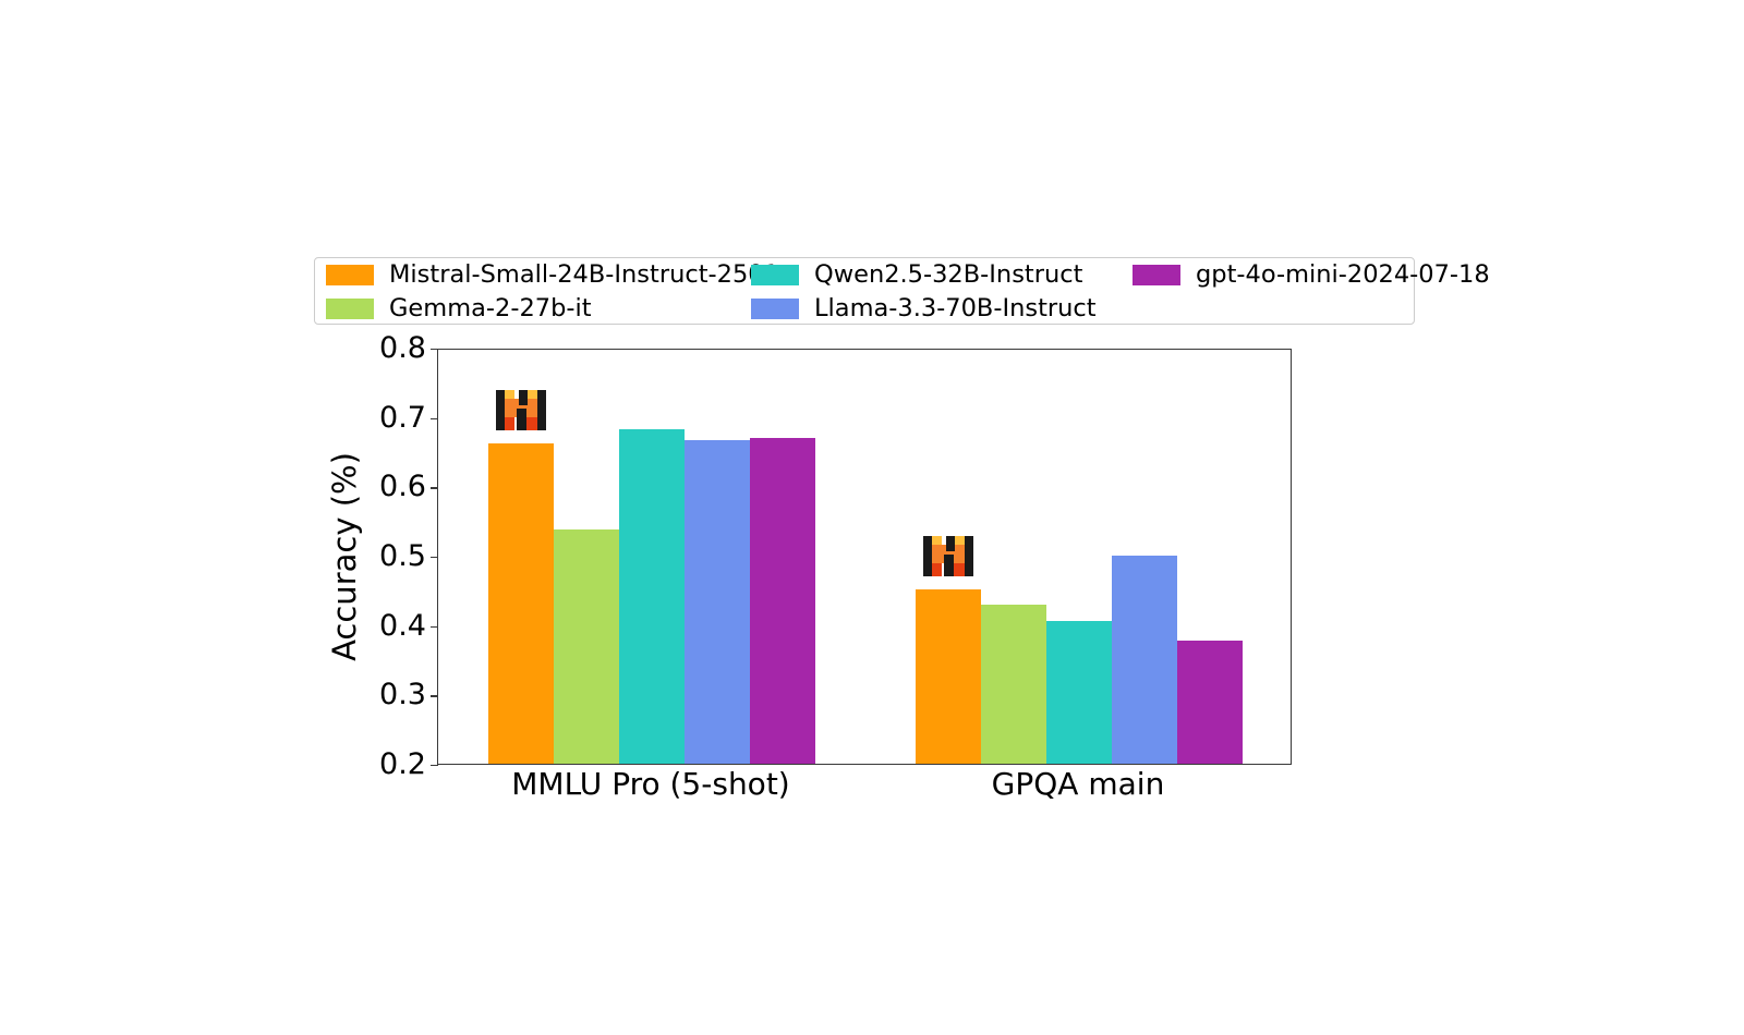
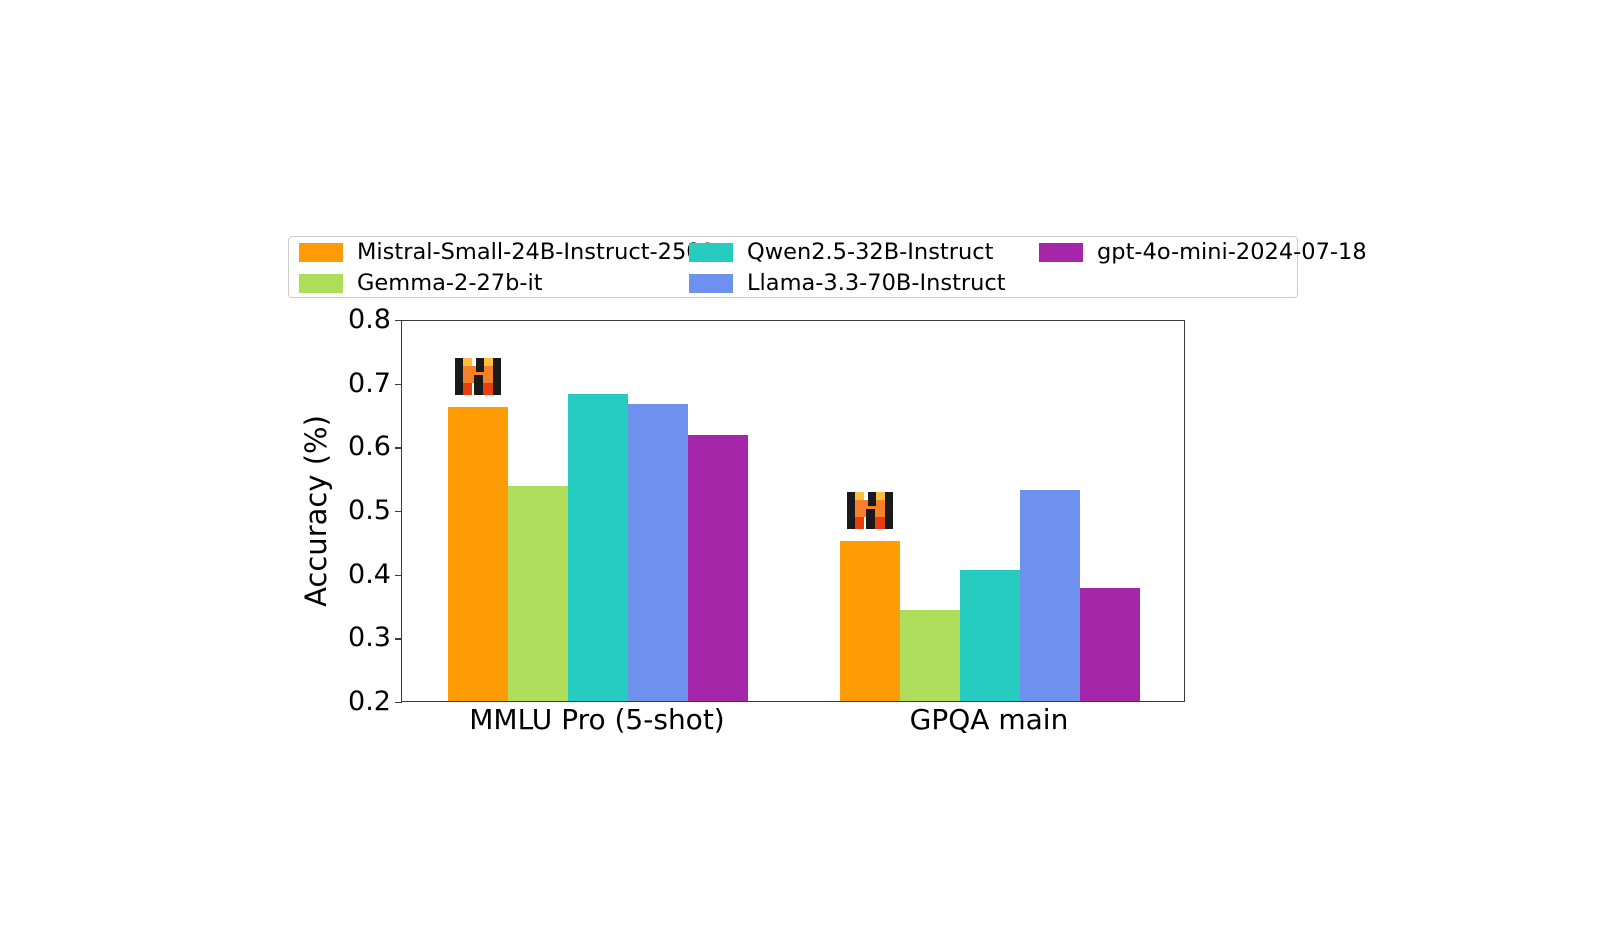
gpt-4o-mini-2024-07-18/MMLU Pro (5-shot): 0.67 -> 0.62
Gemma-2-27b-it/GPQA main: 0.43 -> 0.34
Llama-3.3-70B-Instruct/GPQA main: 0.50 -> 0.53
